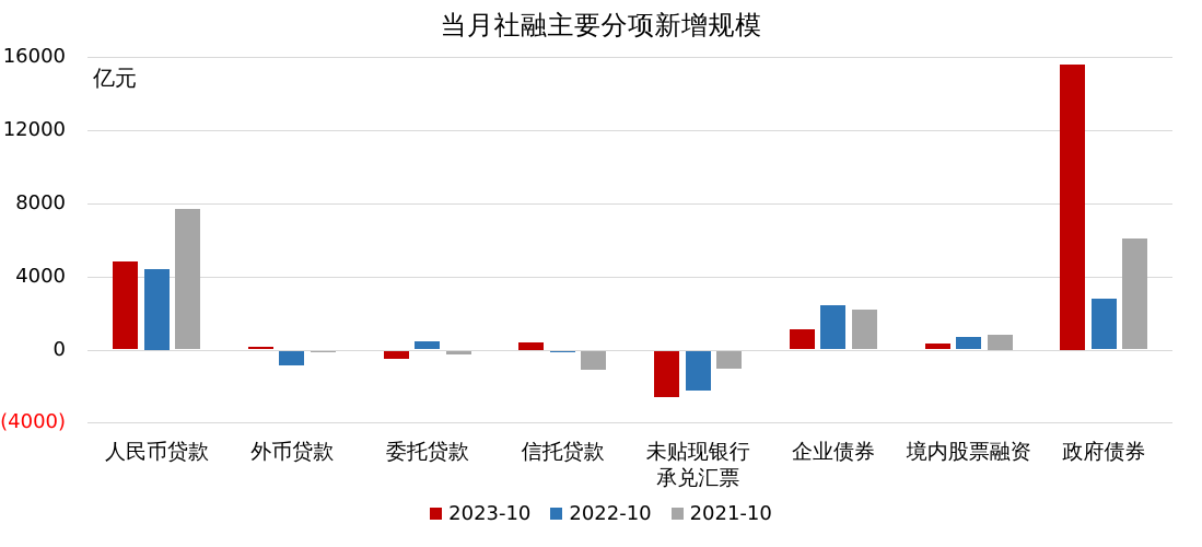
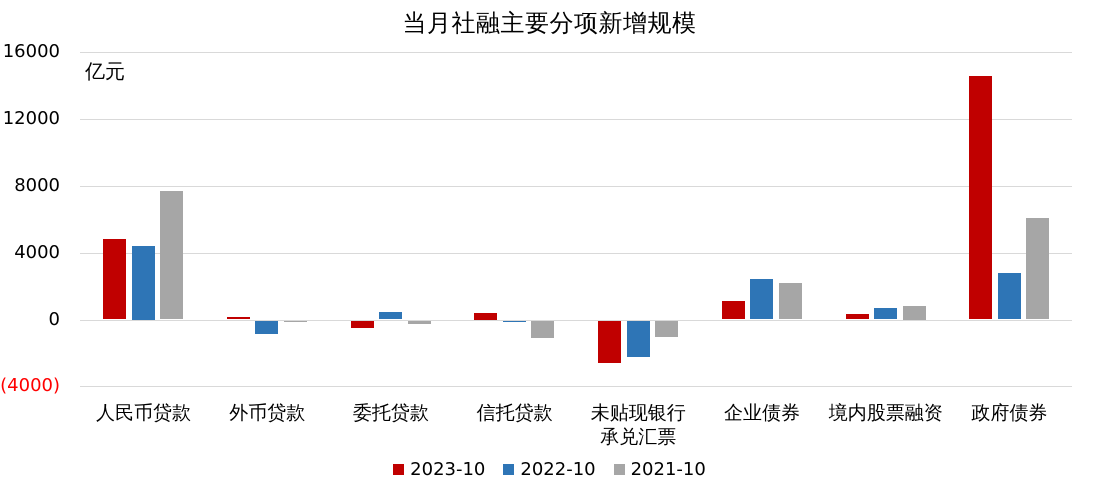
2023-10/政府债券: 15600 -> 14600
